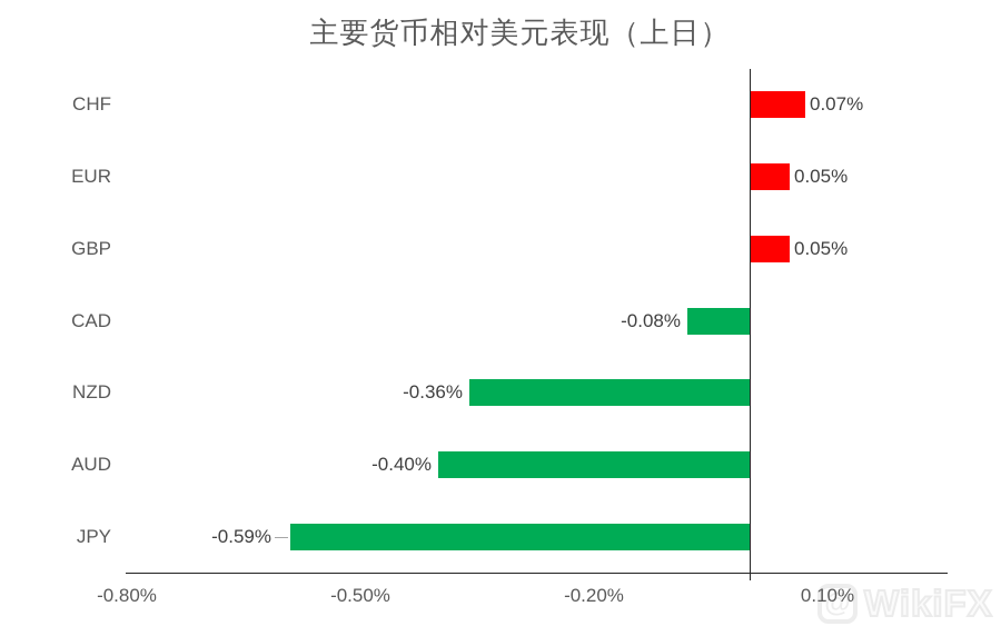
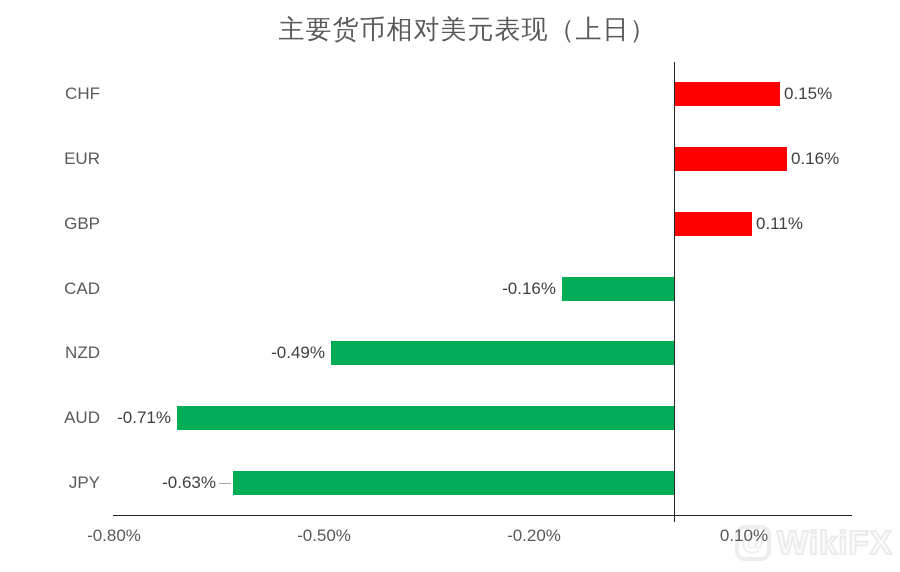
CHF: 0.07% -> 0.15%
EUR: 0.05% -> 0.16%
GBP: 0.05% -> 0.11%
CAD: -0.08% -> -0.16%
NZD: -0.36% -> -0.49%
AUD: -0.40% -> -0.71%
JPY: -0.59% -> -0.63%
